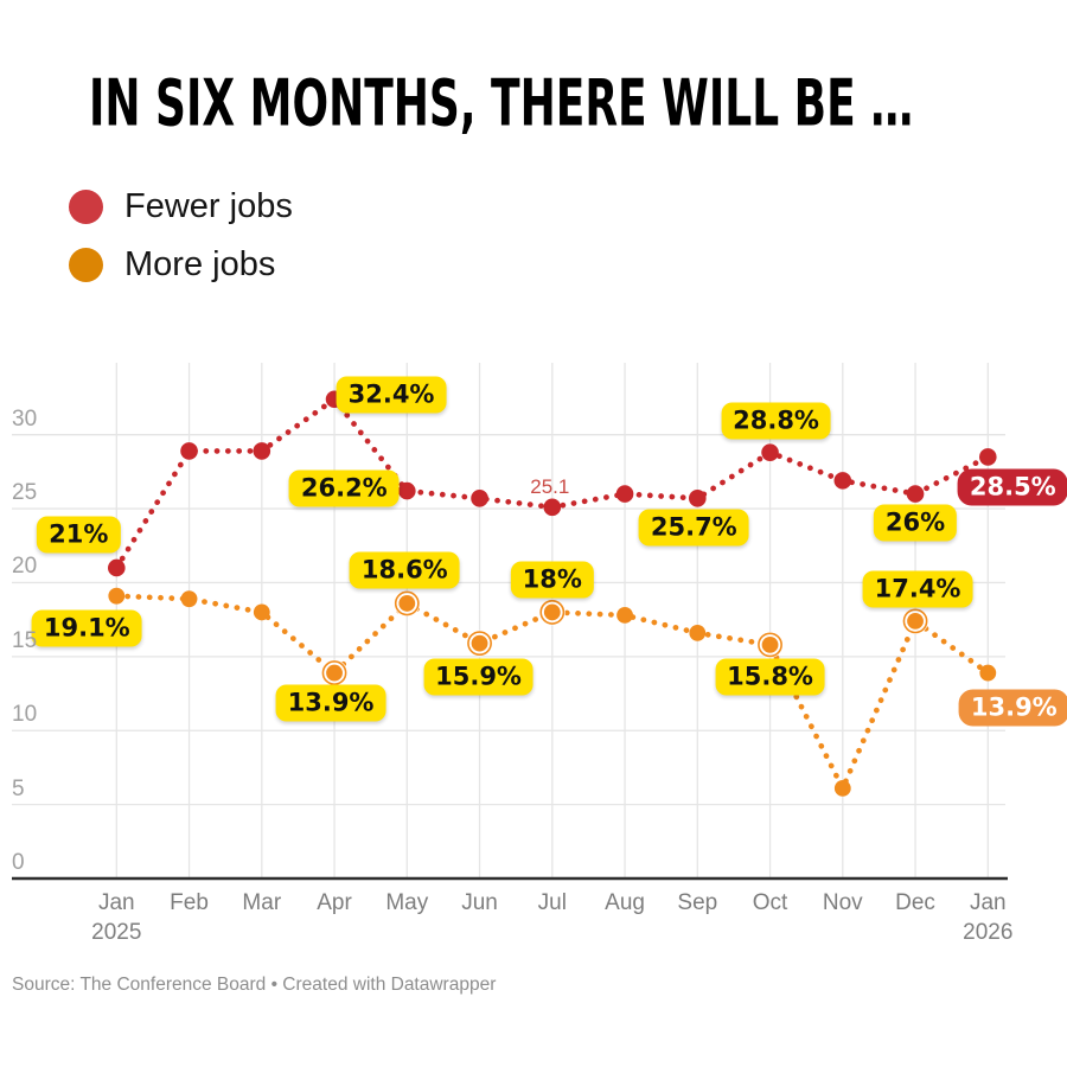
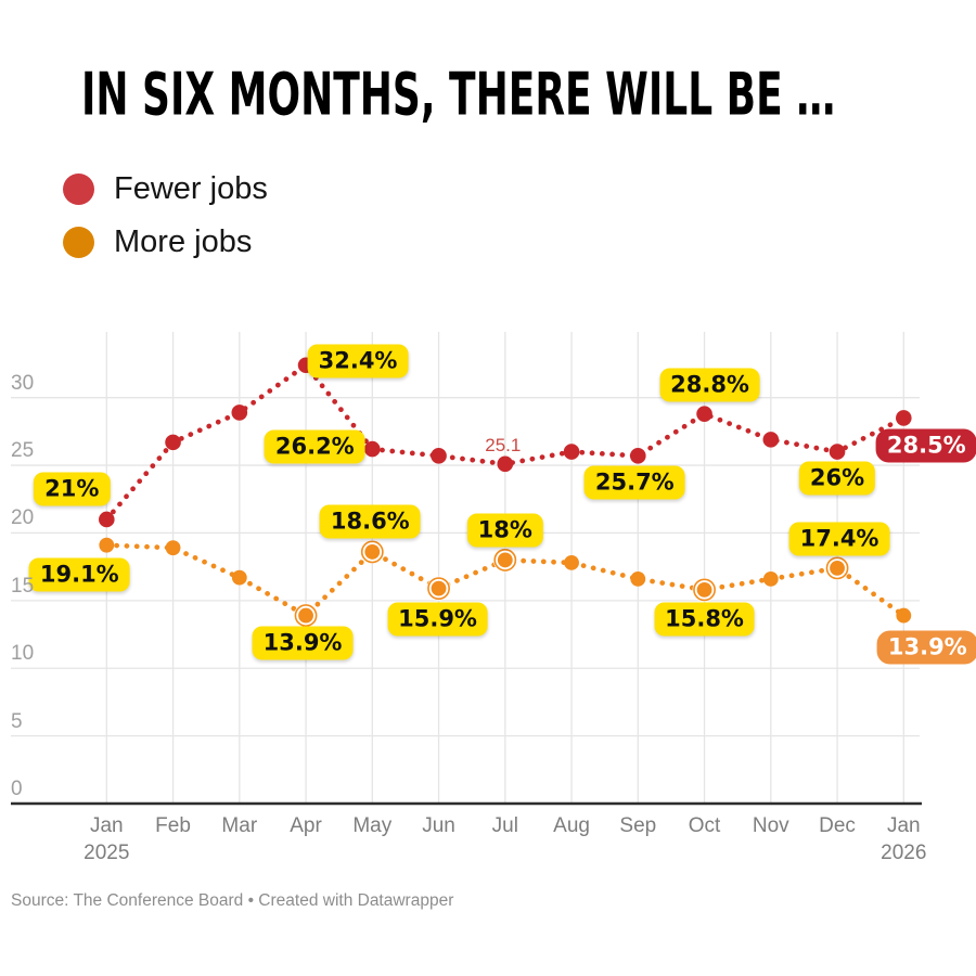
Fewer jobs/Feb: 28.9 -> 26.7
More jobs/Mar: 18.0 -> 16.7
More jobs/Nov: 6.1 -> 16.6
